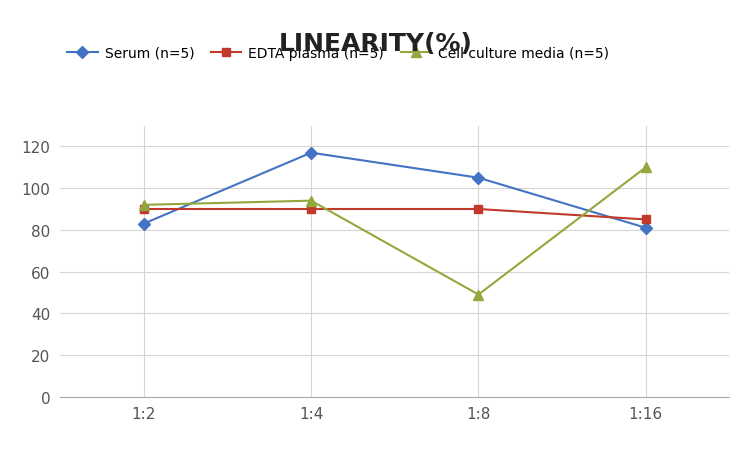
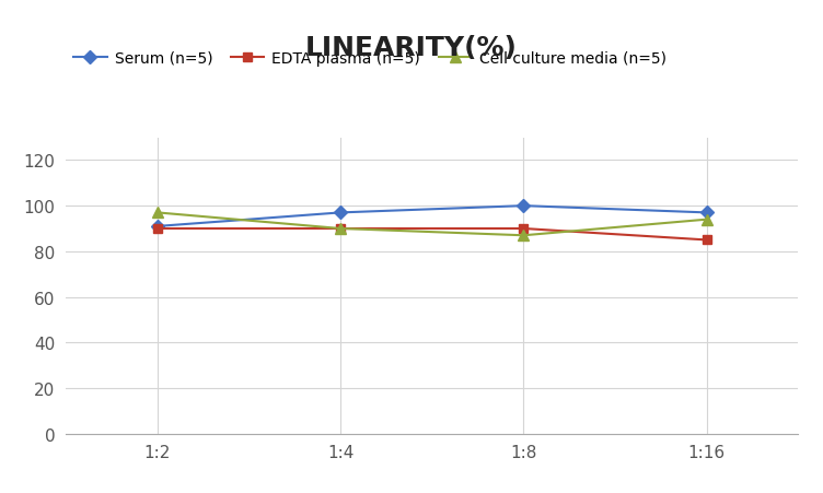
Serum (n=5)/1:2: 83 -> 91
Cell culture media (n=5)/1:2: 92 -> 97
Serum (n=5)/1:4: 117 -> 97
Cell culture media (n=5)/1:4: 94 -> 90
Serum (n=5)/1:8: 105 -> 100
Cell culture media (n=5)/1:8: 49 -> 87
Serum (n=5)/1:16: 81 -> 97
Cell culture media (n=5)/1:16: 110 -> 94
